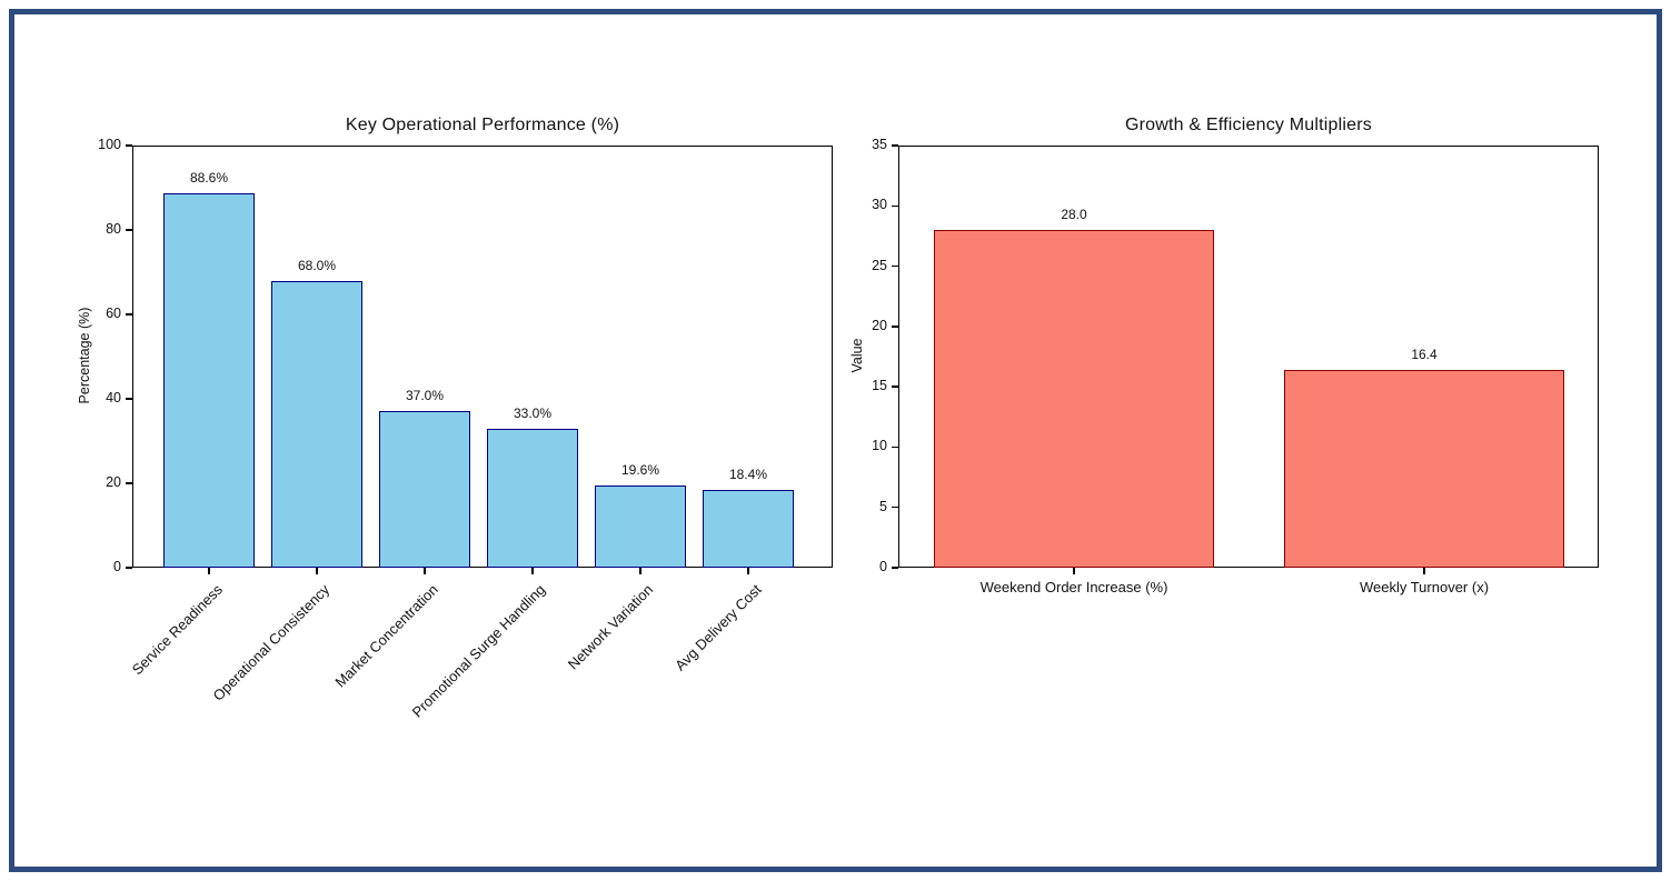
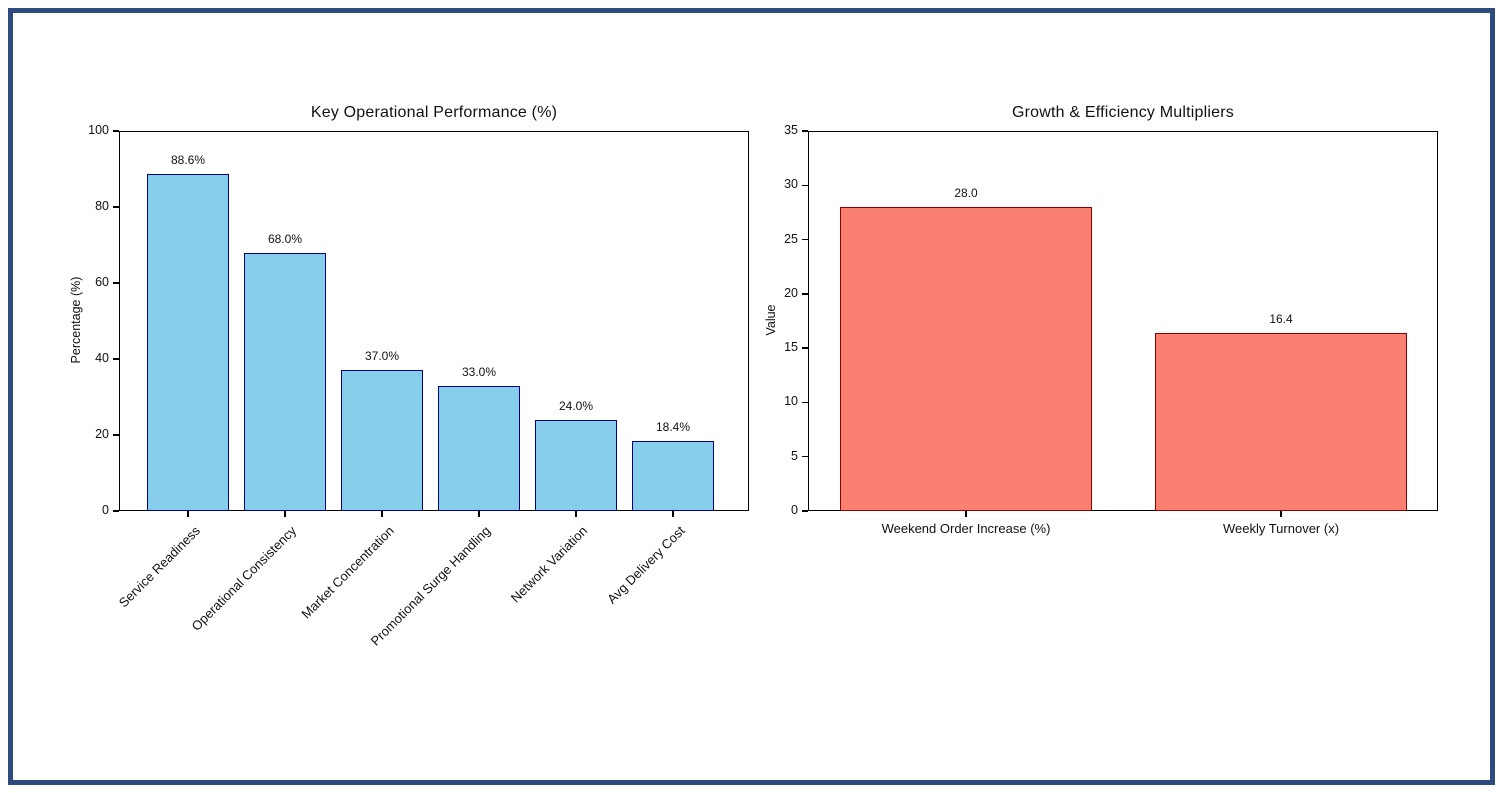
Key Operational Performance (%)/Network Variation: 19.6% -> 24.0%
